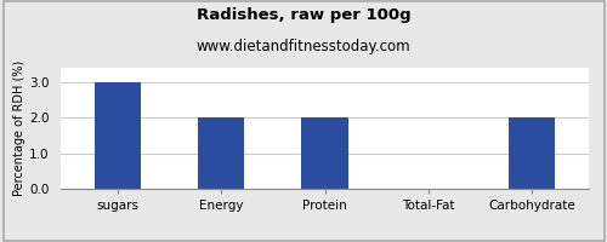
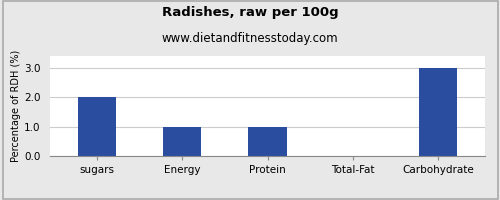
sugars: 3 -> 2
Energy: 2 -> 1
Protein: 2 -> 1
Carbohydrate: 2 -> 3
